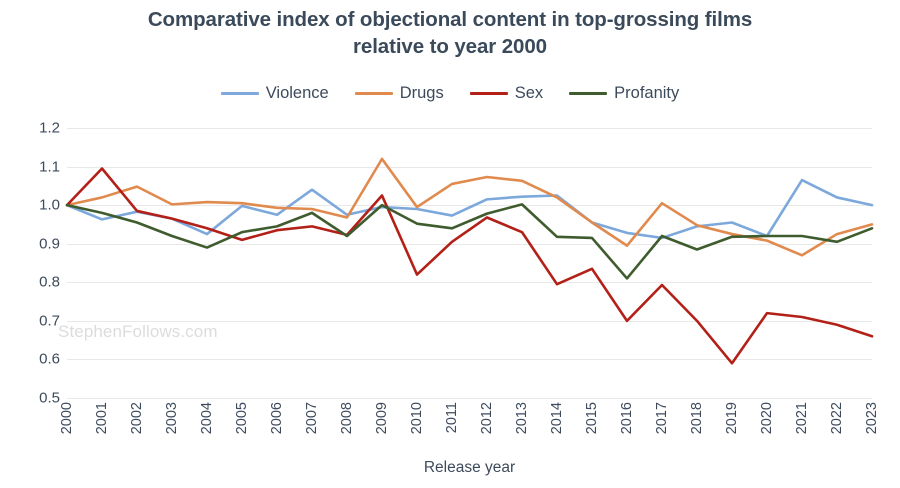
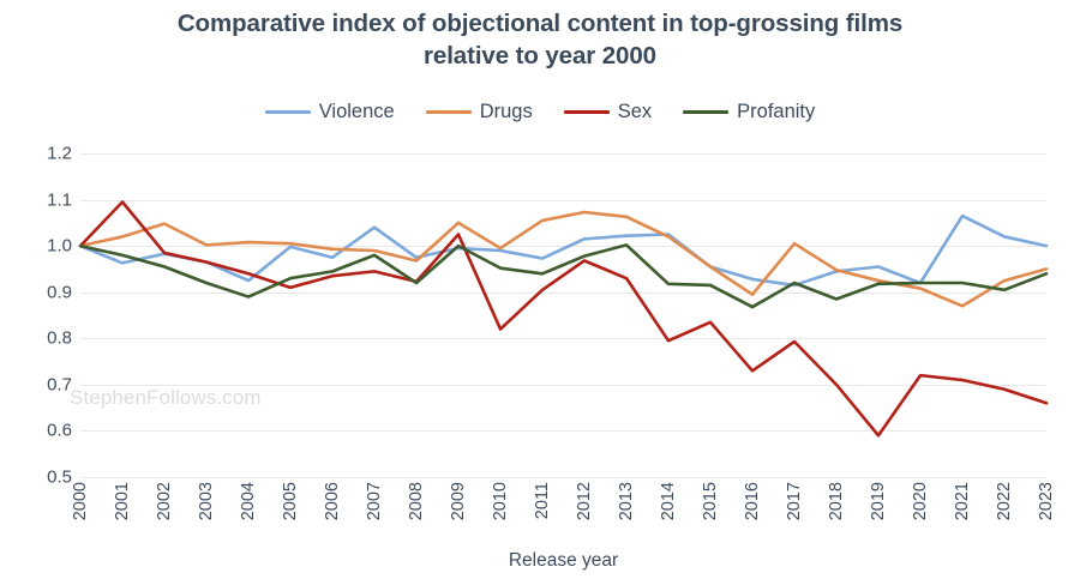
Drugs/2009: 1.12 -> 1.05
Sex/2016: 0.70 -> 0.73
Profanity/2016: 0.81 -> 0.87
